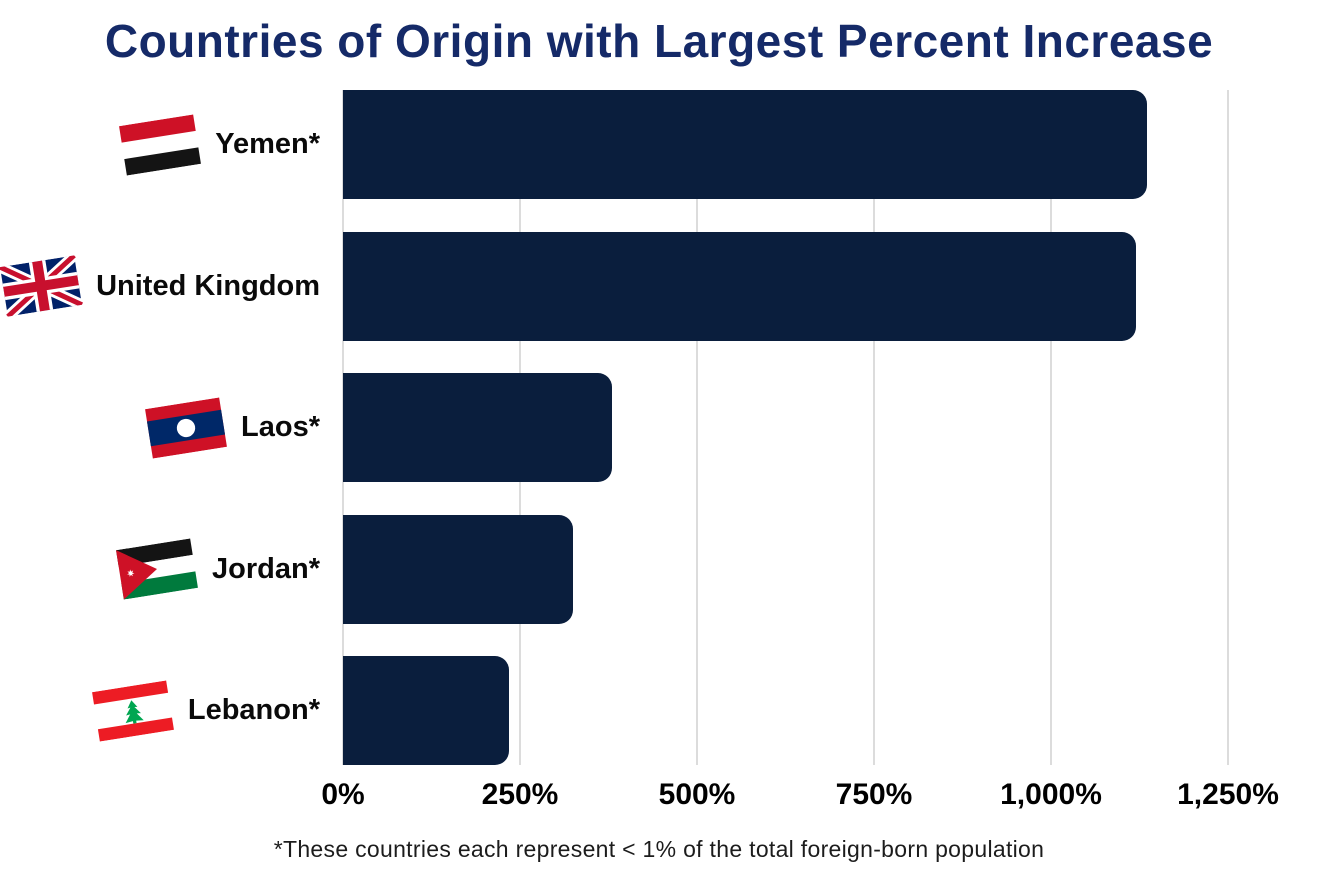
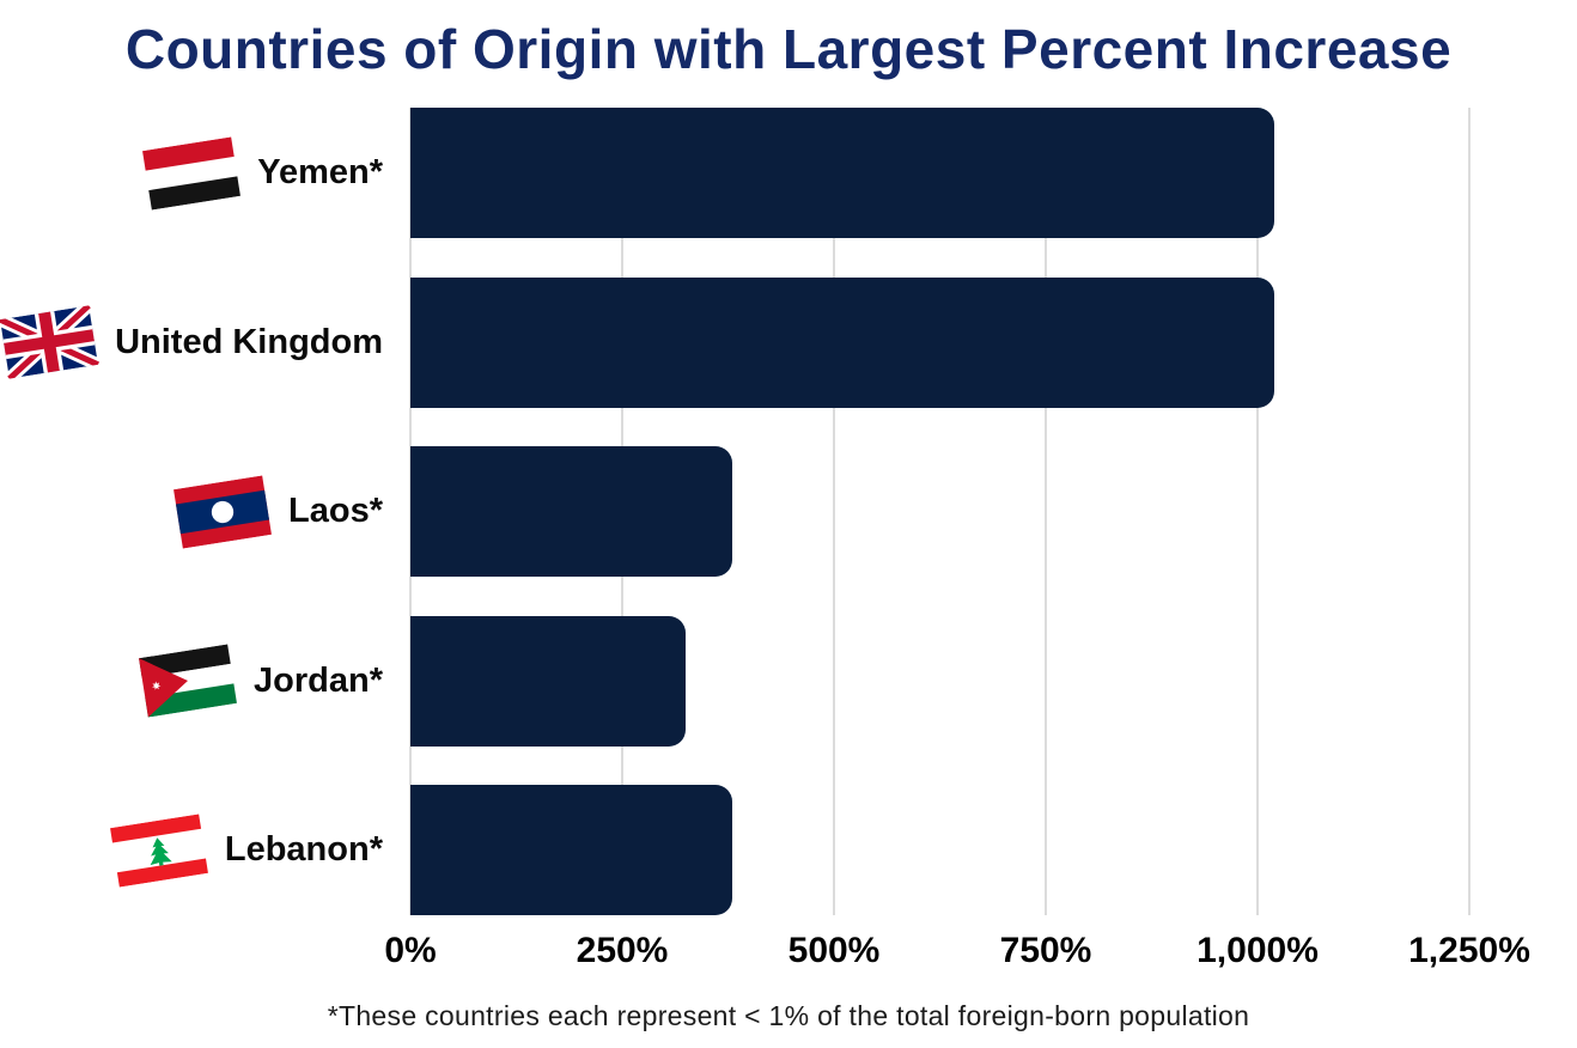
Yemen*: 1140% -> 1020%
United Kingdom: 1120% -> 1020%
Lebanon*: 240% -> 380%
